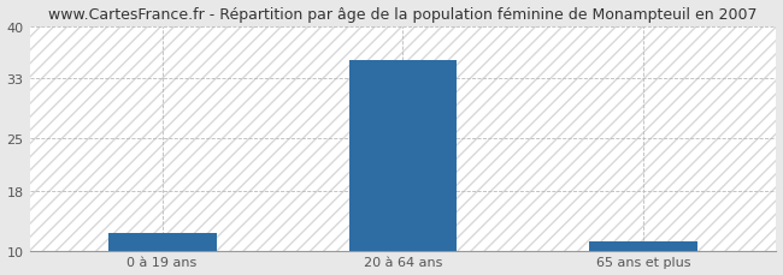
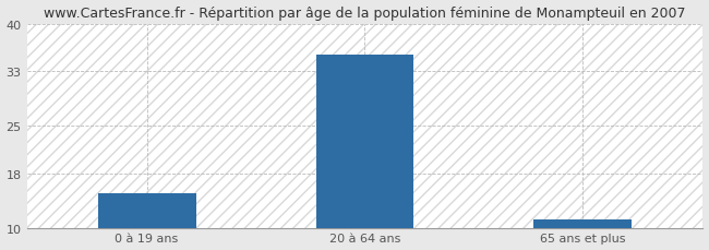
0 à 19 ans: 12.4 -> 15.0
